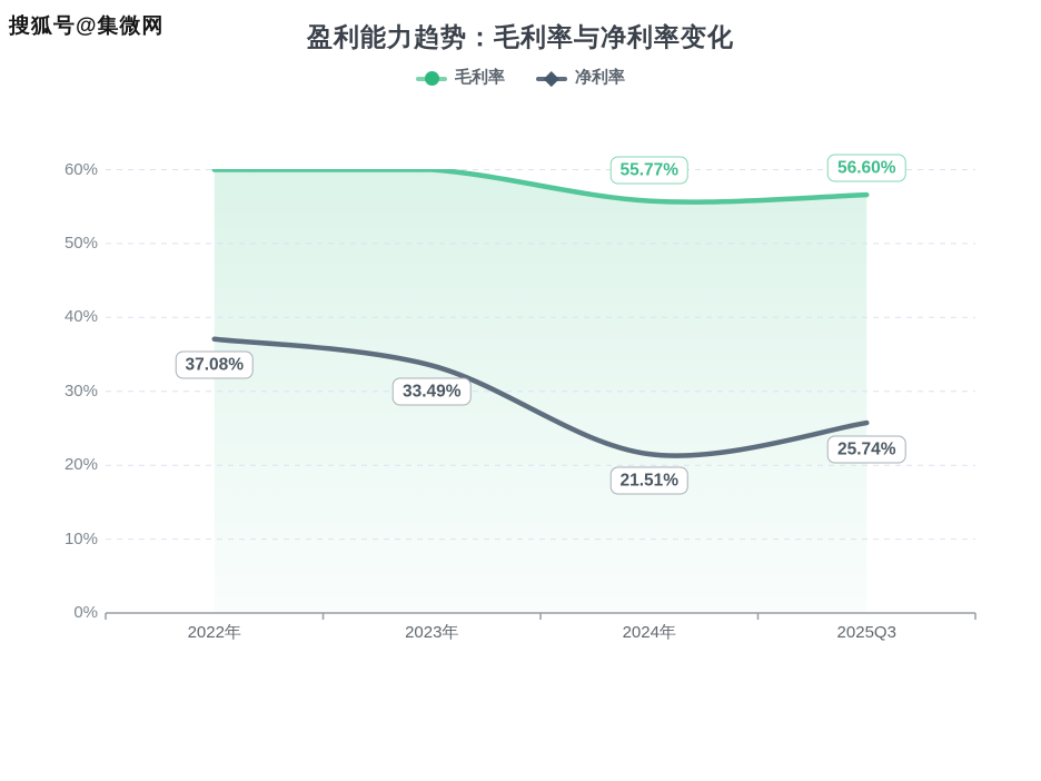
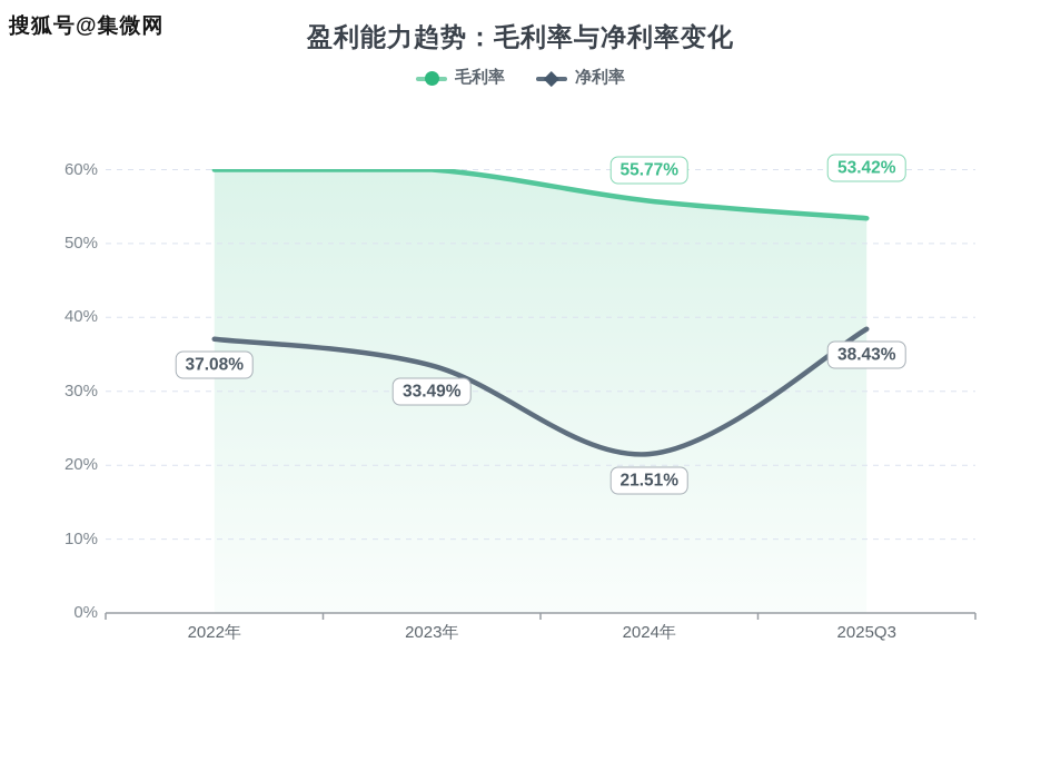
毛利率/2025Q3: 56.60% -> 53.42%
净利率/2025Q3: 25.74% -> 38.43%
